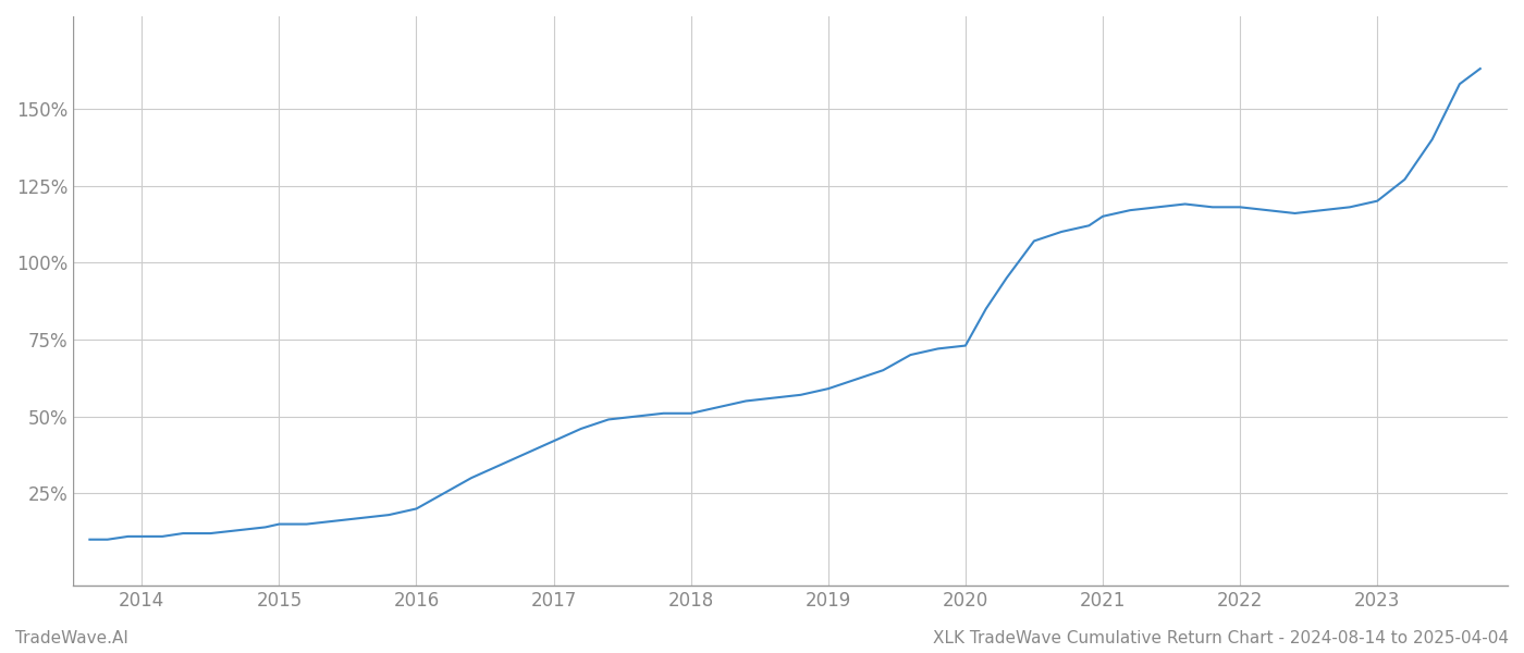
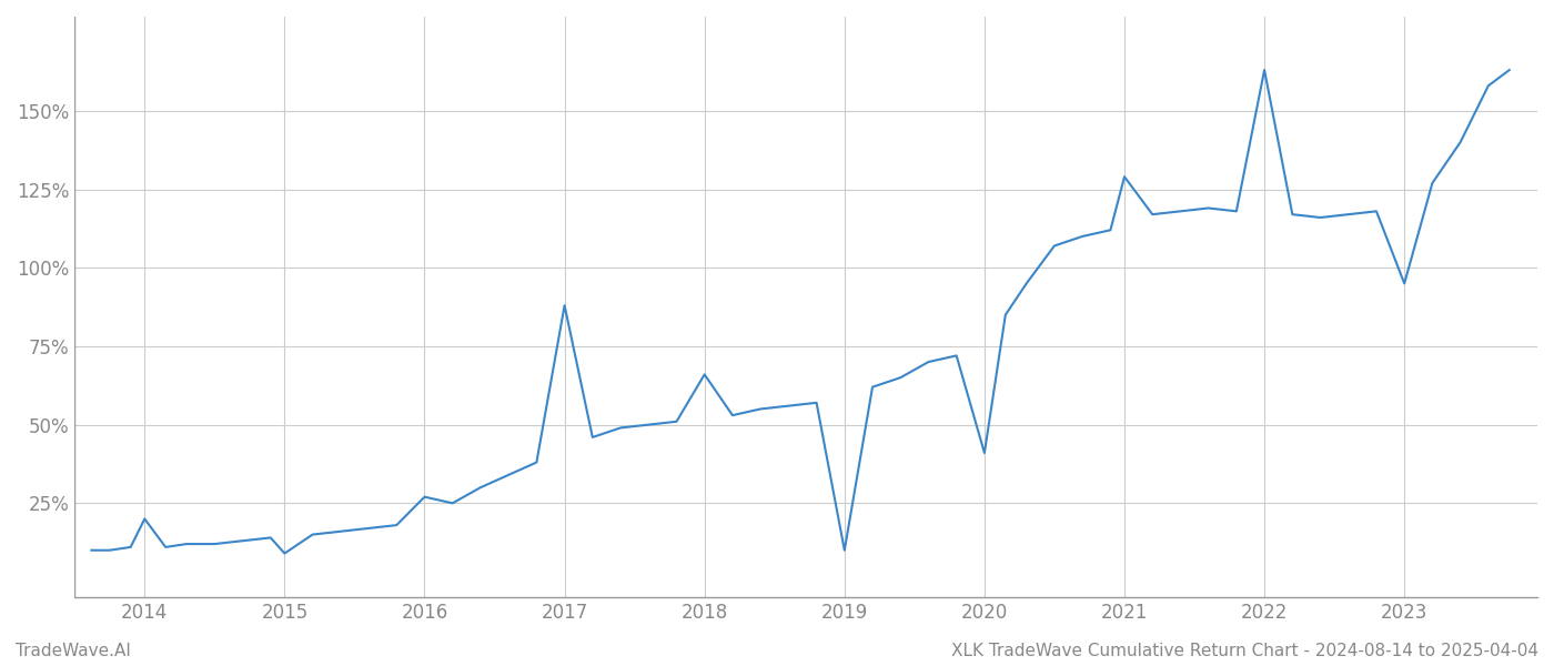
2014: 11% -> 20%
2015: 15% -> 9%
2016: 20% -> 27%
2017: 42% -> 88%
2018: 51% -> 66%
2019: 59% -> 10%
2020: 73% -> 41%
2021: 115% -> 129%
2022: 118% -> 163%
2023: 120% -> 95%
